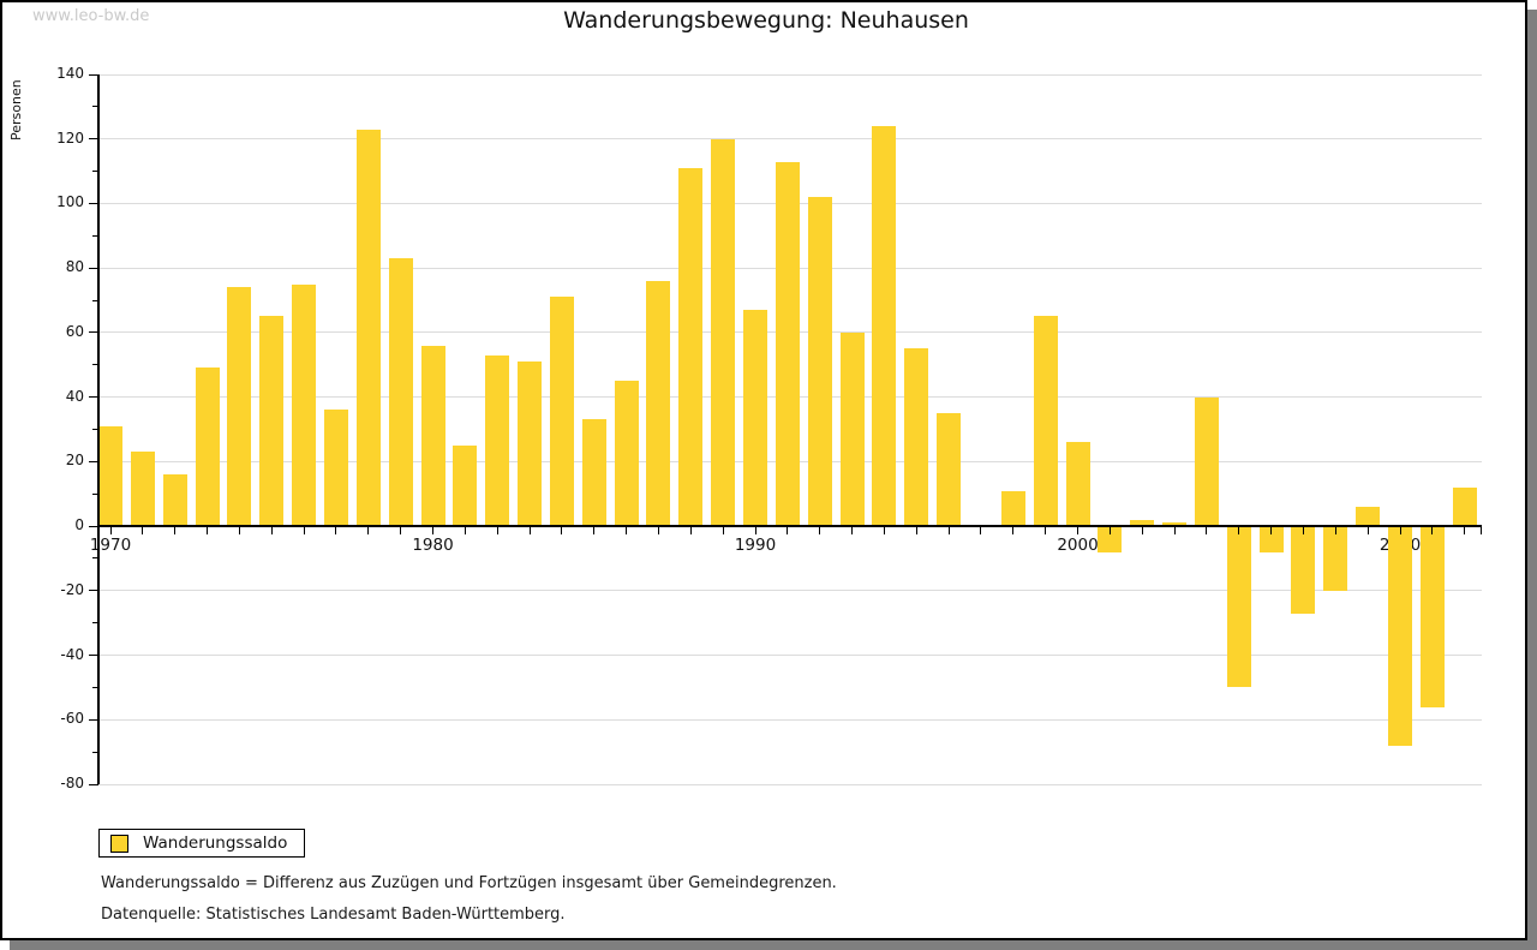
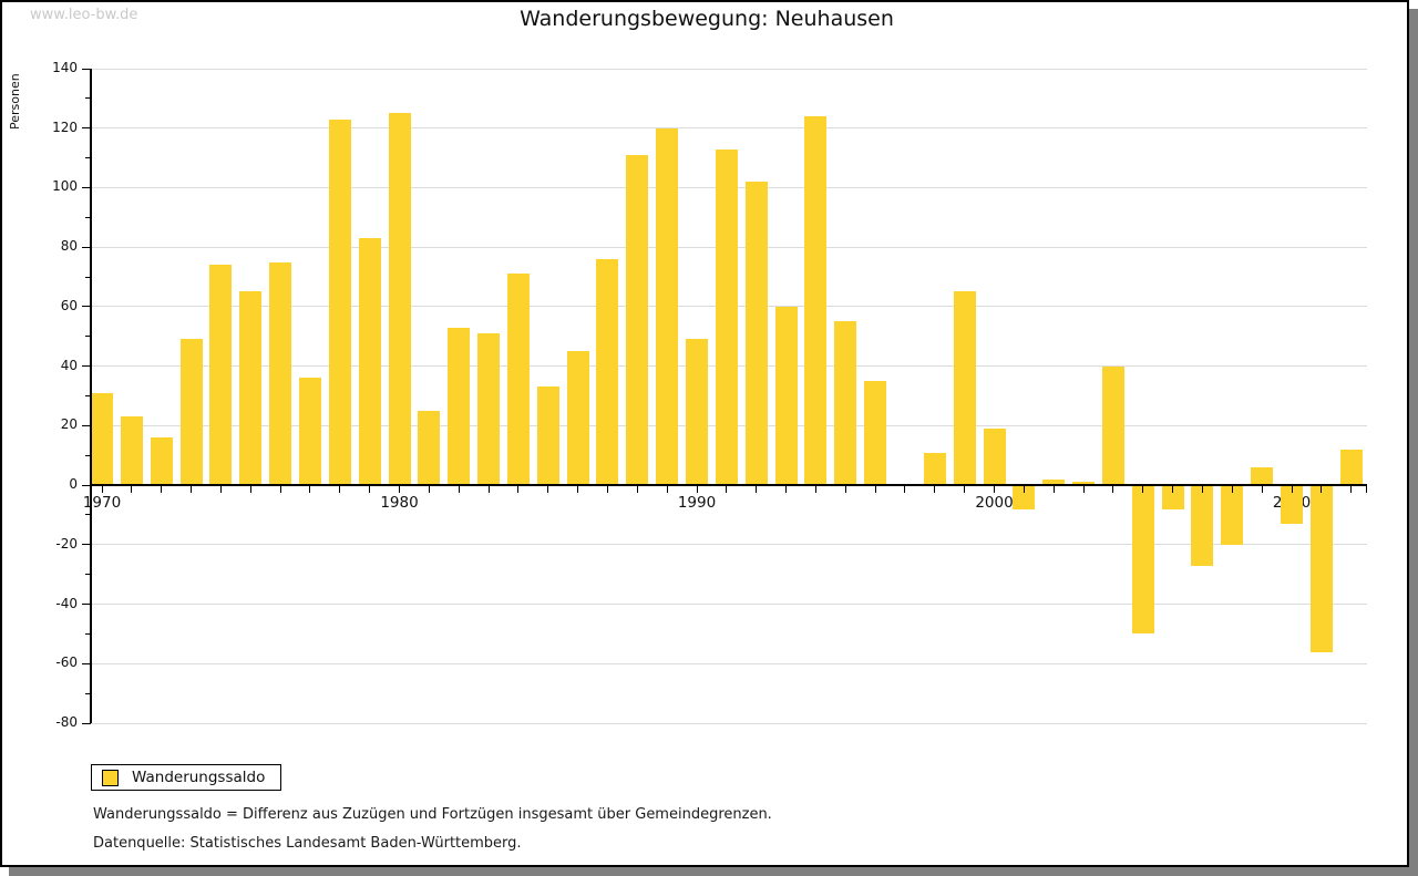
1980: 56 -> 125
1990: 67 -> 49
2000: 26 -> 19
2010: -68 -> -13
